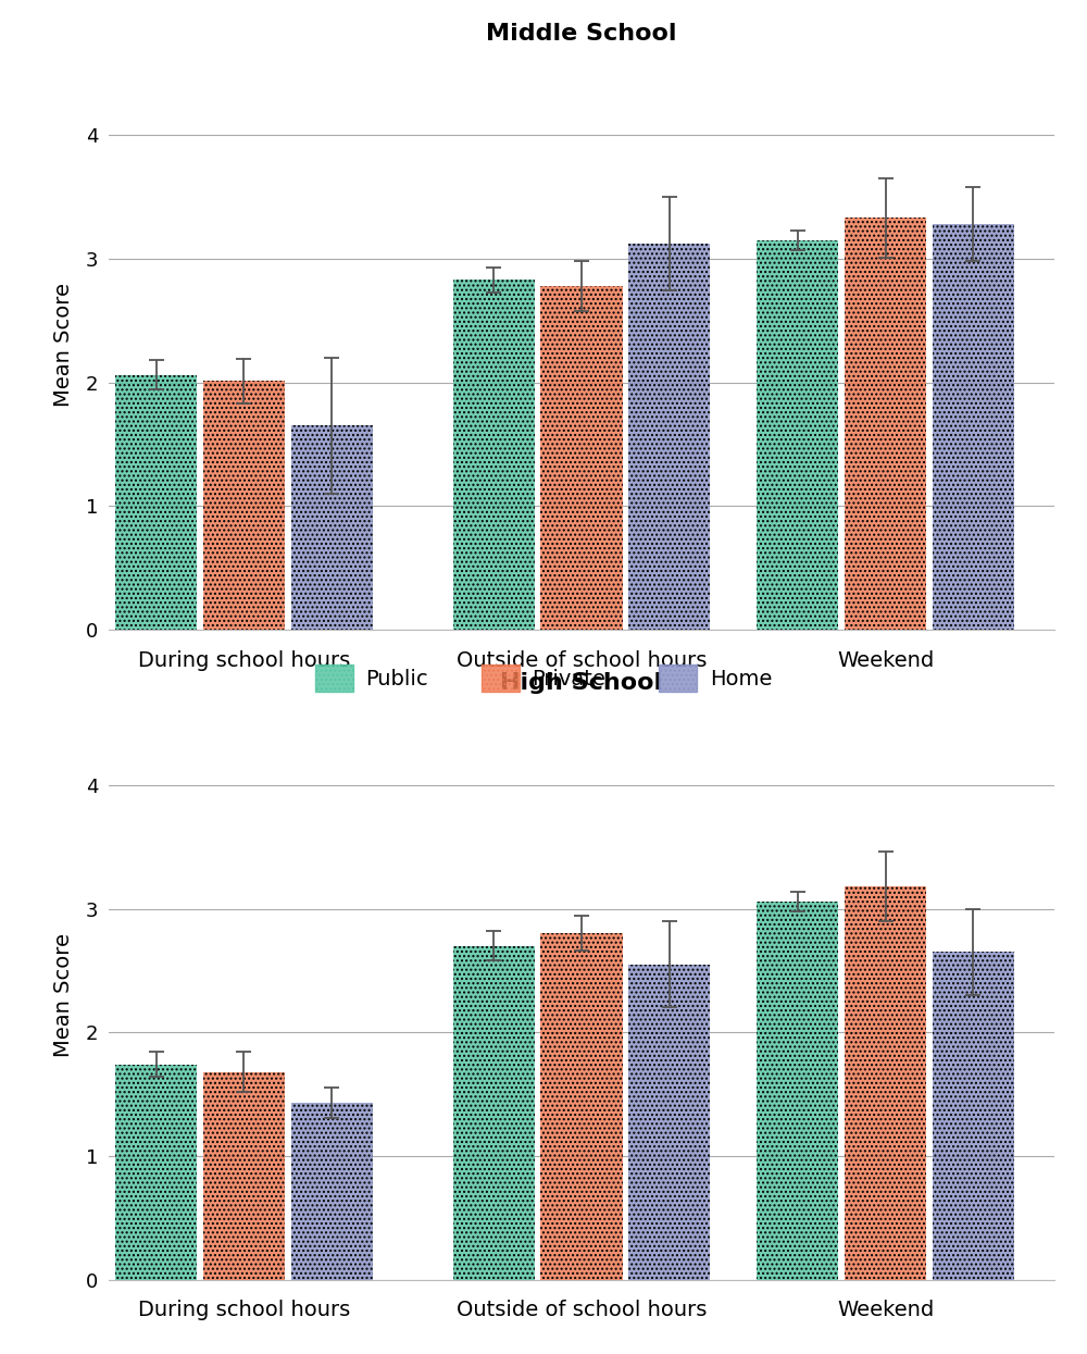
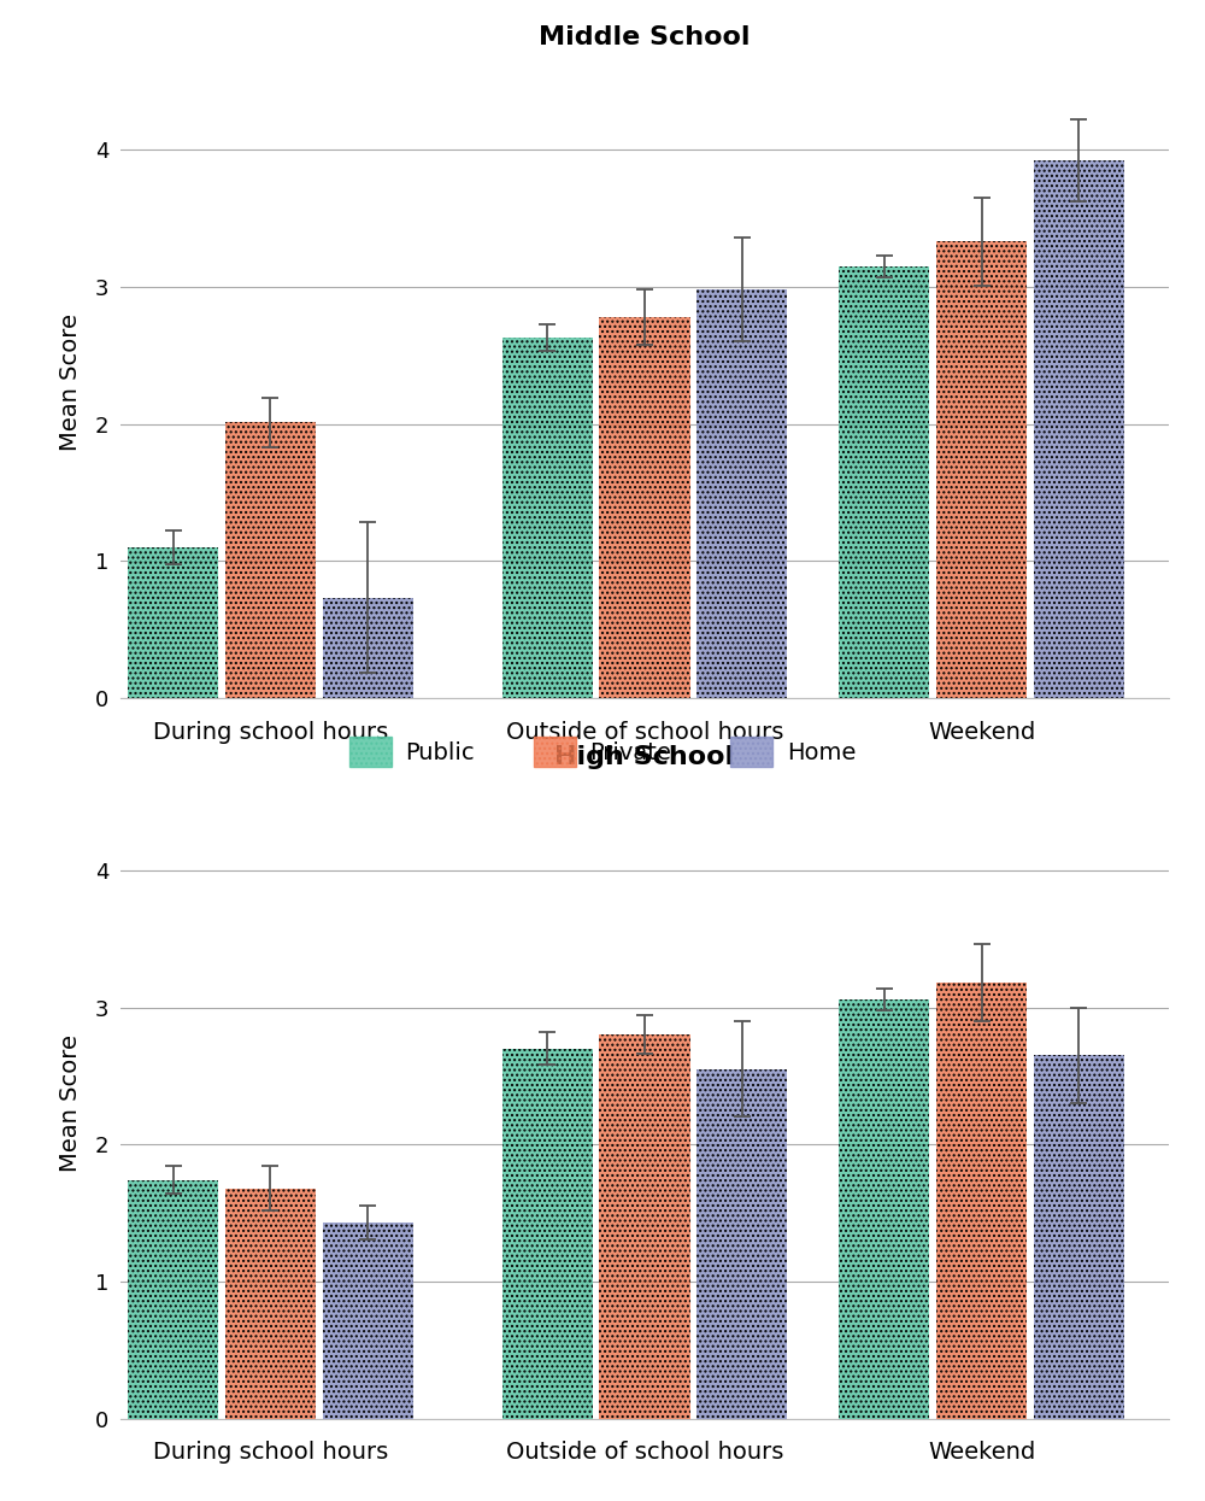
Middle School/Public/During school hours: 2.06 -> 1.10
Middle School/Home/During school hours: 1.65 -> 0.73
Middle School/Public/Outside of school hours: 2.83 -> 2.63
Middle School/Home/Outside of school hours: 3.12 -> 2.98
Middle School/Home/Weekend: 3.28 -> 3.92
